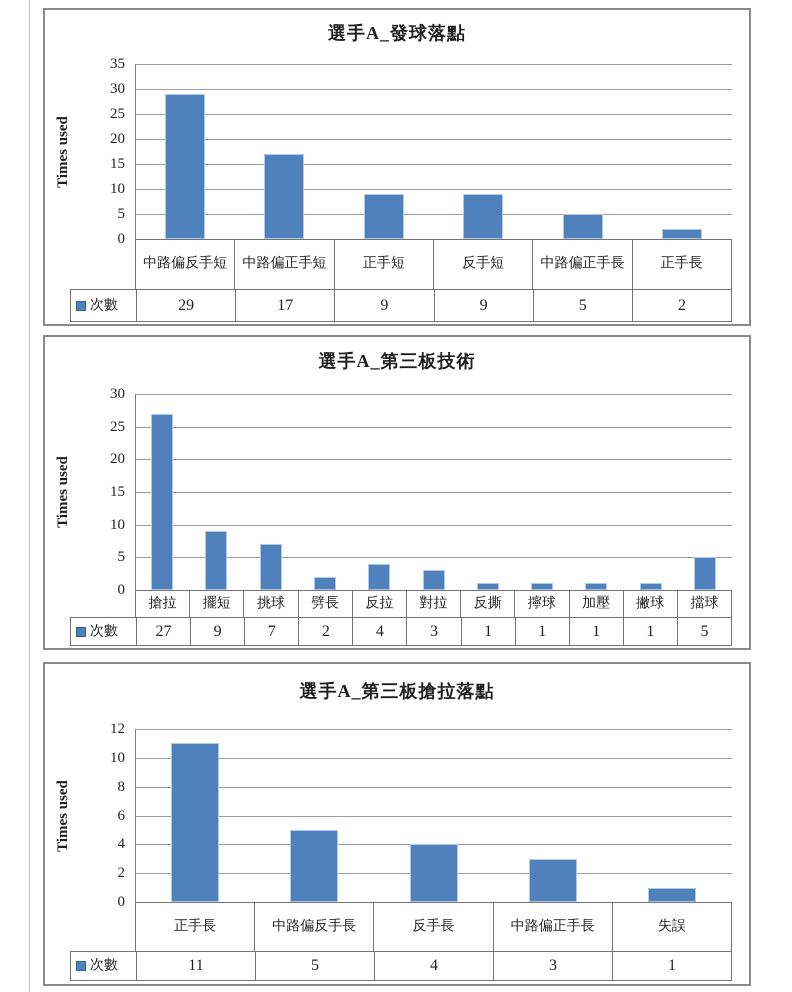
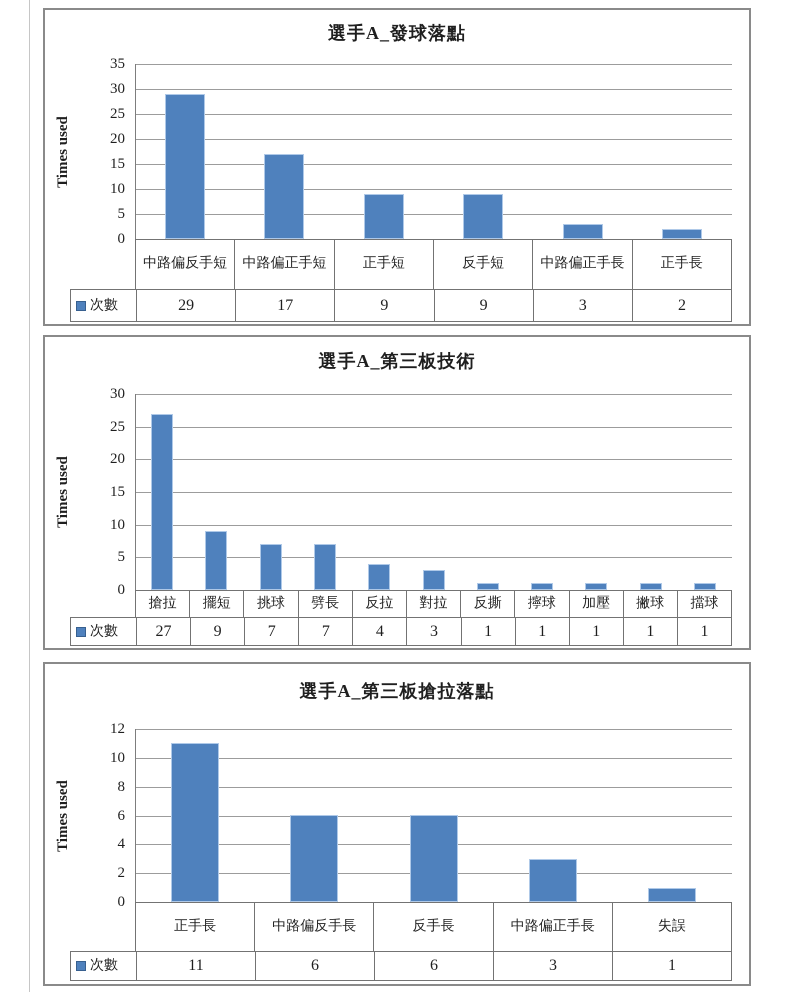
選手A_發球落點/中路偏正手長: 5 -> 3
選手A_第三板技術/劈長: 2 -> 7
選手A_第三板技術/擋球: 5 -> 1
選手A_第三板搶拉落點/中路偏反手長: 5 -> 6
選手A_第三板搶拉落點/反手長: 4 -> 6
